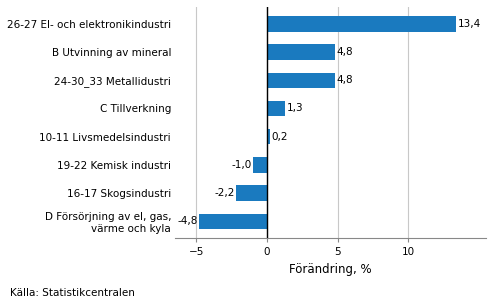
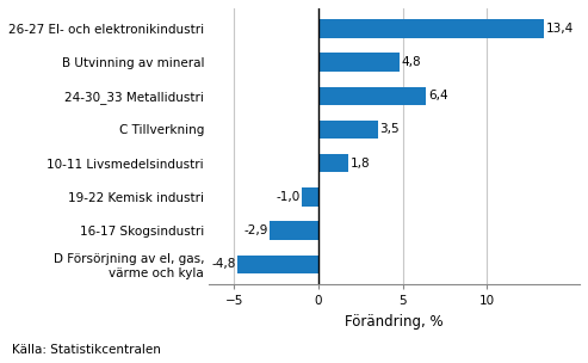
24-30_33 Metallidustri: 4,8 -> 6,4
C Tillverkning: 1,3 -> 3,5
10-11 Livsmedelsindustri: 0,2 -> 1,8
16-17 Skogsindustri: -2,2 -> -2,9
